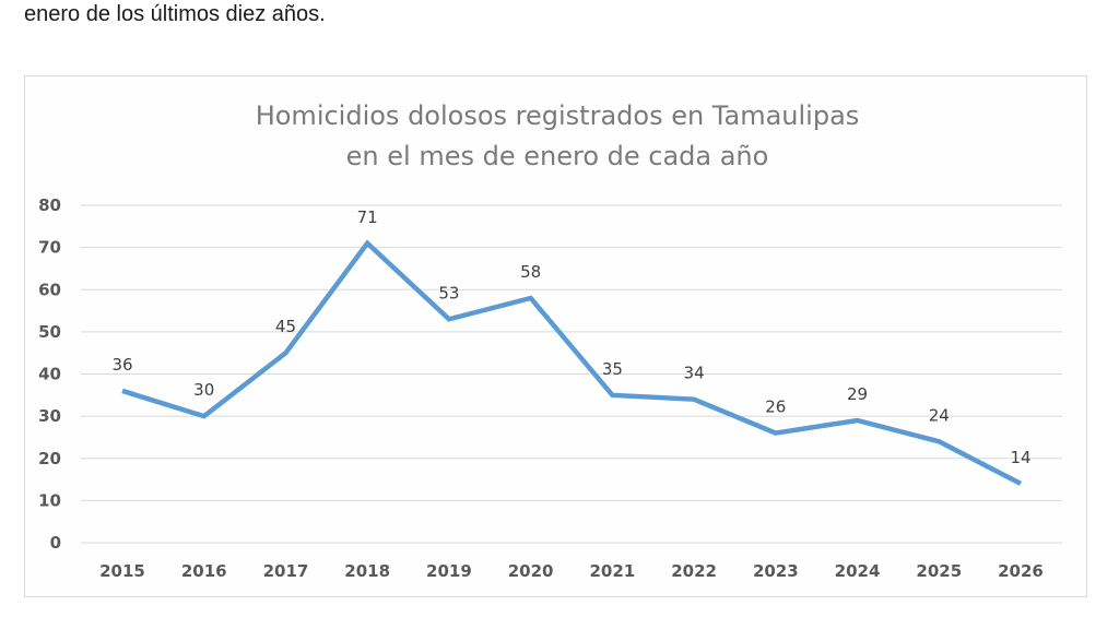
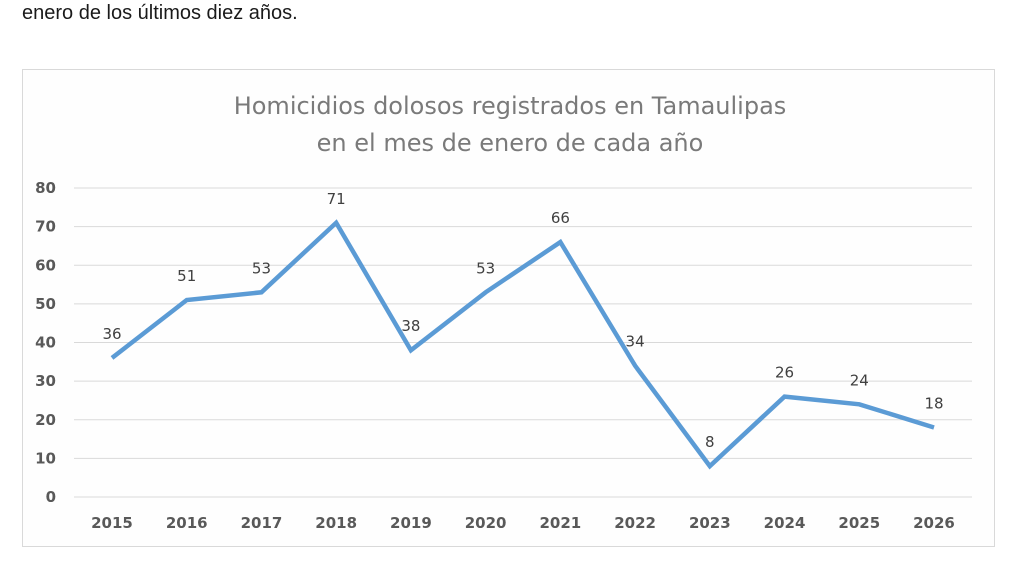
2016: 30 -> 51
2017: 45 -> 53
2019: 53 -> 38
2020: 58 -> 53
2021: 35 -> 66
2023: 26 -> 8
2024: 29 -> 26
2026: 14 -> 18
